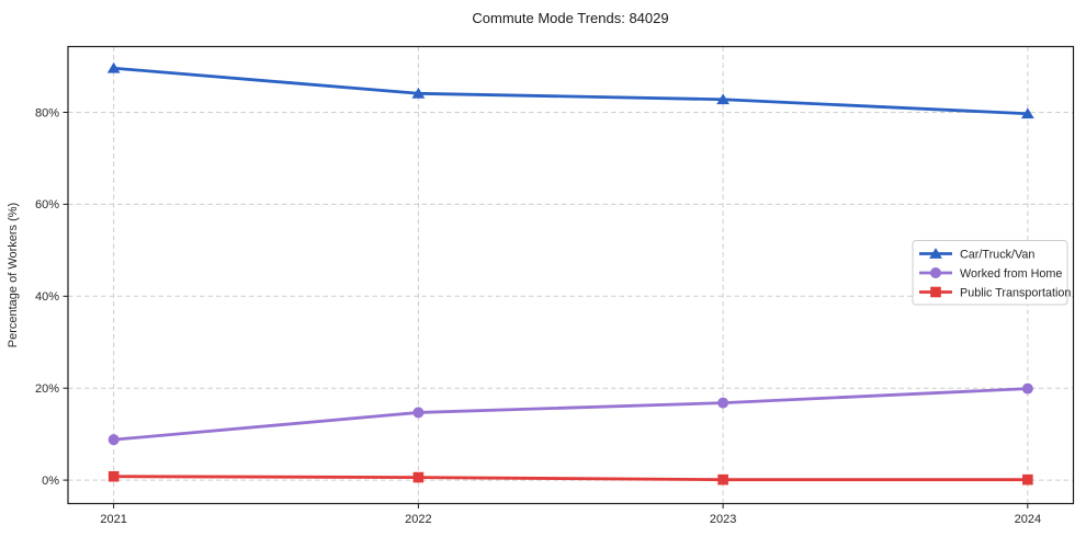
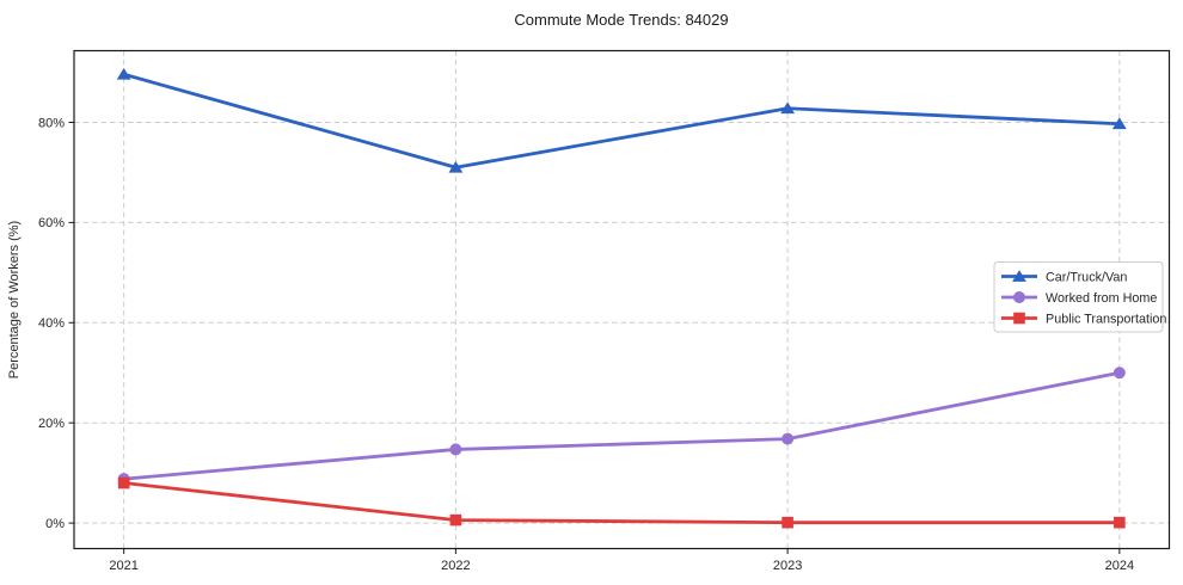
Public Transportation/2021: 1% -> 8%
Car/Truck/Van/2022: 84% -> 71%
Worked from Home/2024: 20% -> 30%
